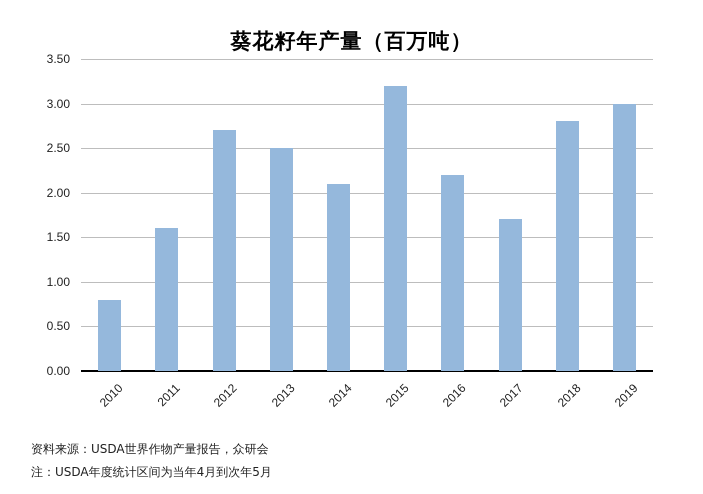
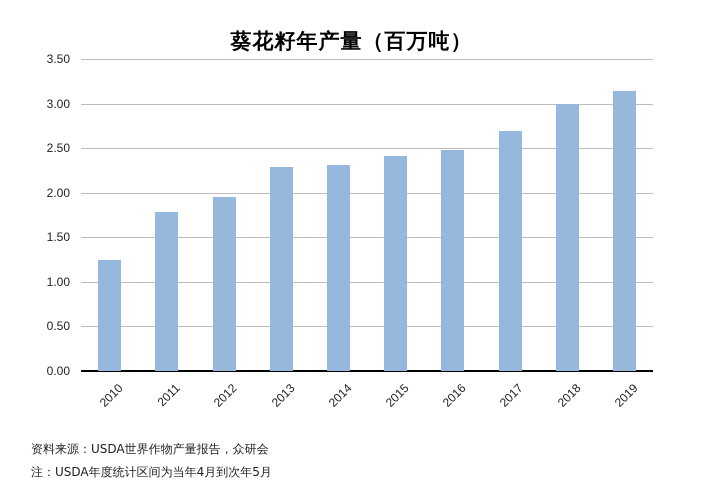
2010: 0.8 -> 1.2
2011: 1.6 -> 1.8
2012: 2.7 -> 1.9
2013: 2.5 -> 2.3
2014: 2.1 -> 2.3
2015: 3.2 -> 2.4
2016: 2.2 -> 2.5
2017: 1.7 -> 2.7
2018: 2.8 -> 3.0
2019: 3.0 -> 3.1
